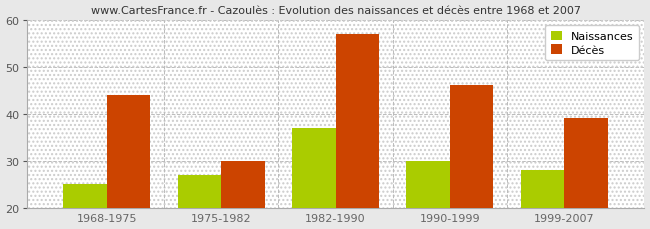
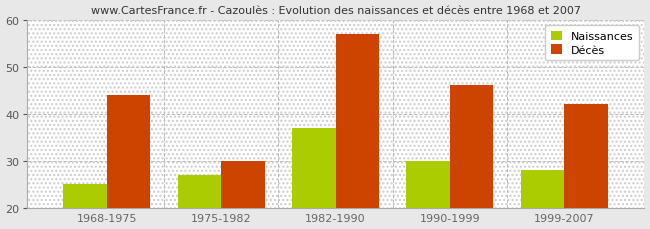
Décès/1999-2007: 39 -> 42
